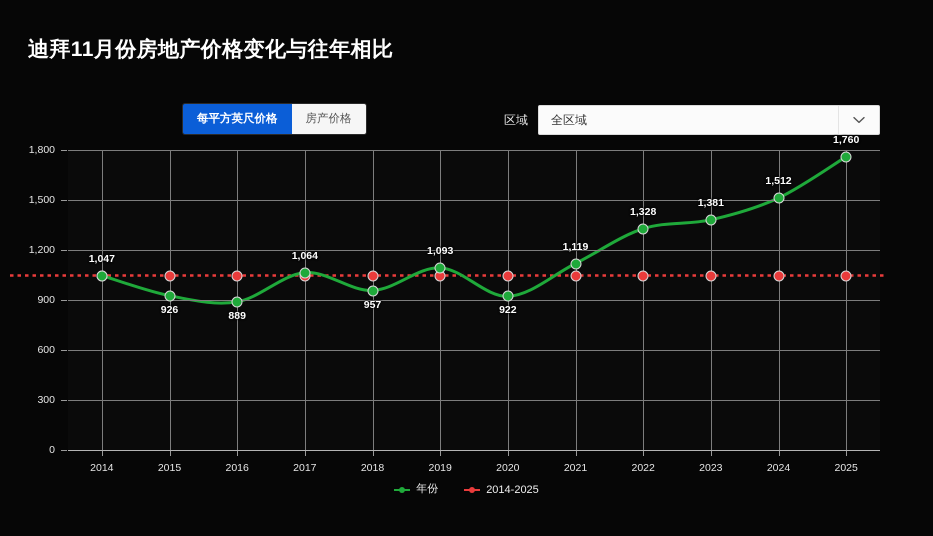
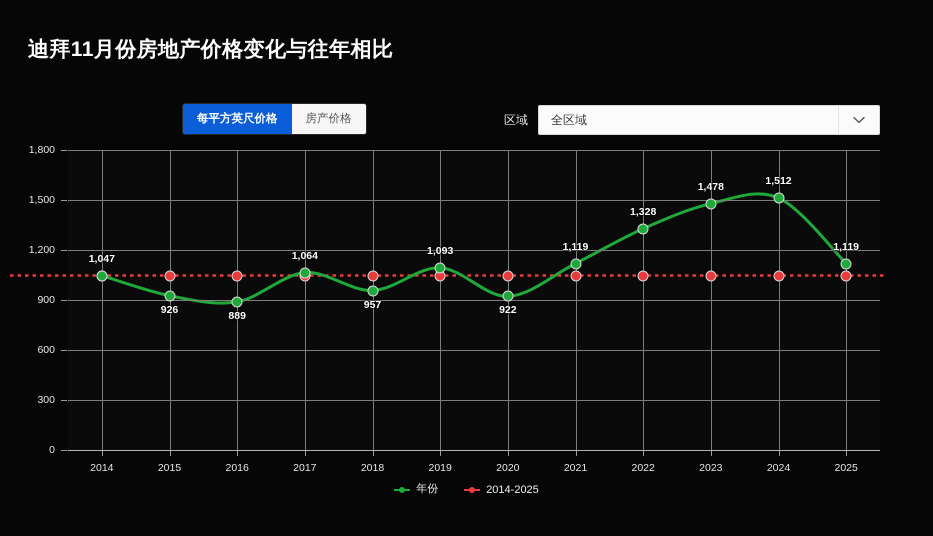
年份/2023: 1,381 -> 1,478
年份/2025: 1,760 -> 1,119
